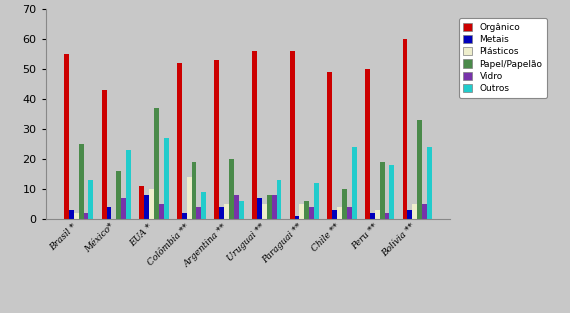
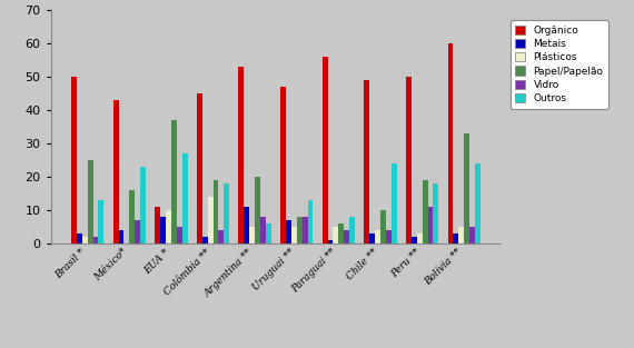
Orgânico/Brasil *: 55 -> 50
Orgânico/Colômbia **: 52 -> 45
Outros/Colômbia **: 9 -> 18
Metais/Argentina **: 4 -> 11
Orgânico/Uruguai **: 56 -> 47
Outros/Paraguai **: 12 -> 8
Vidro/Peru **: 2 -> 11
